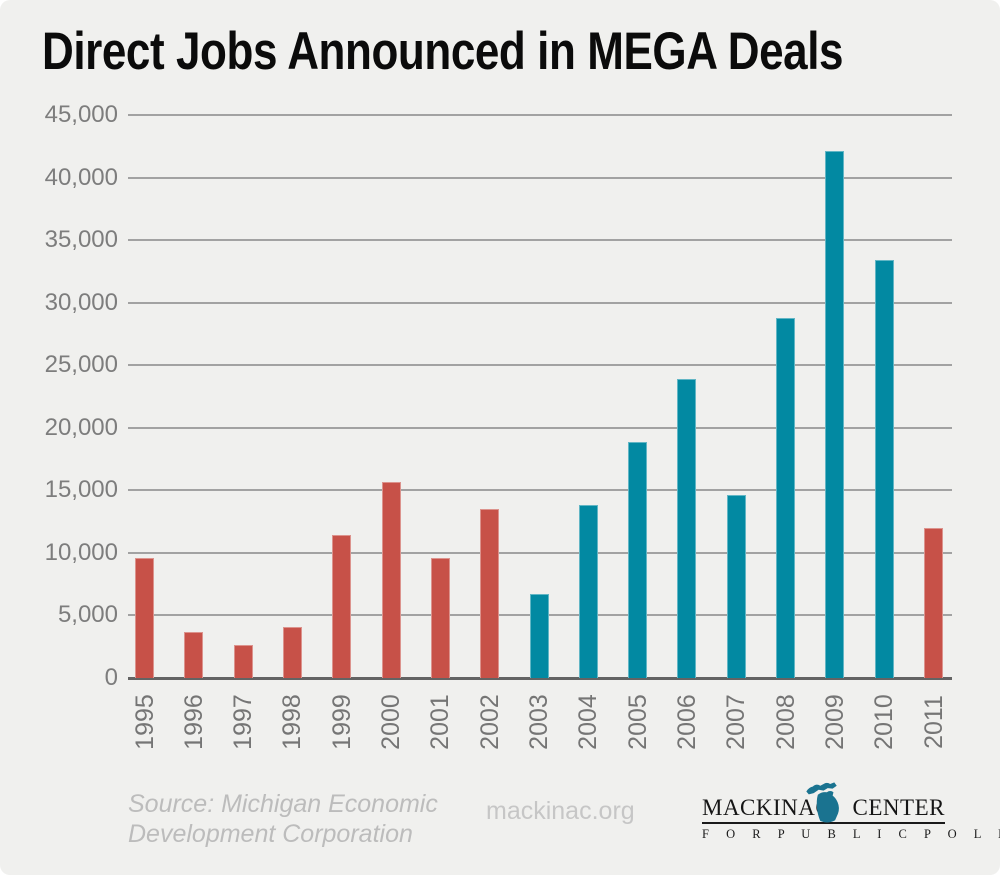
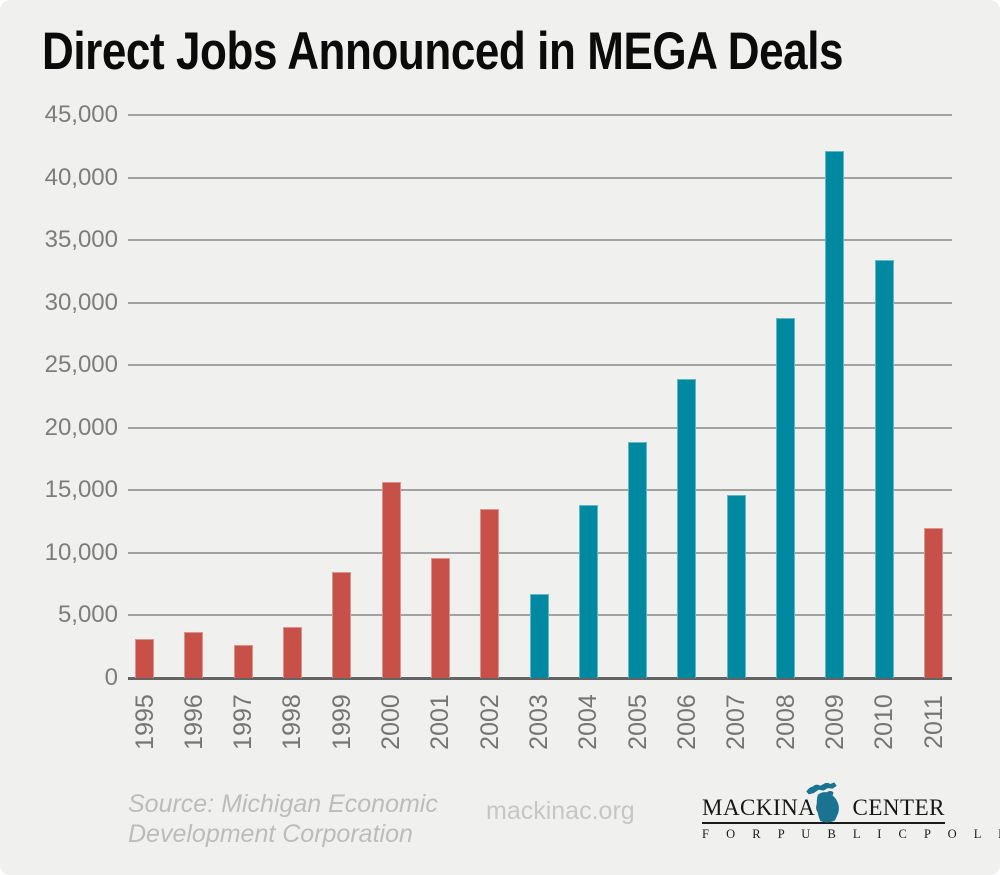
1995: 9600 -> 3100
1999: 11400 -> 8500
